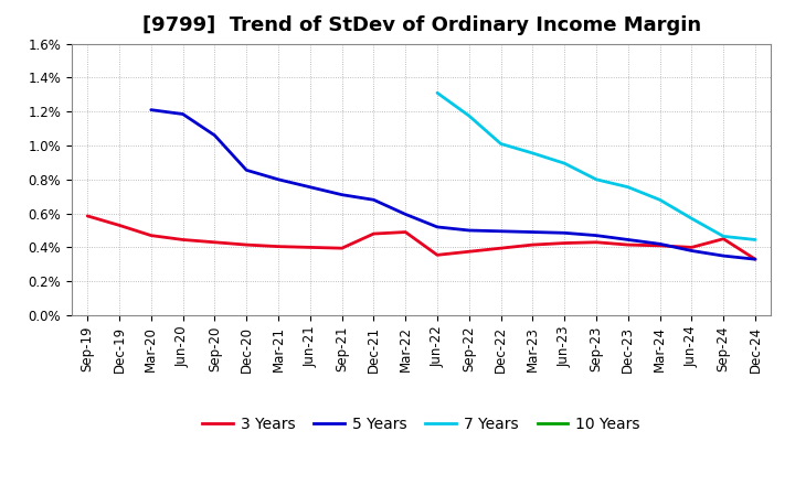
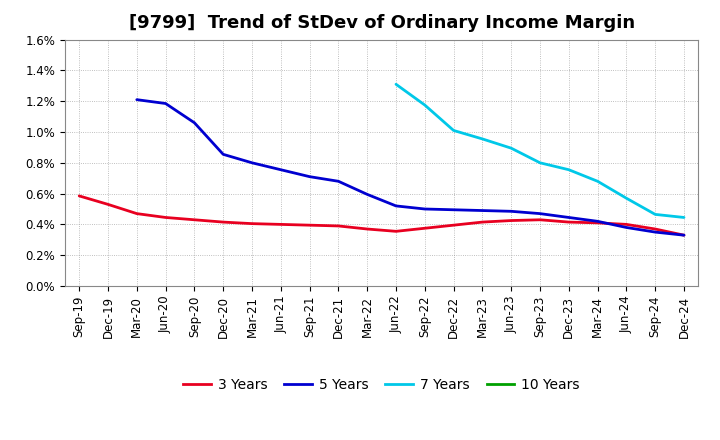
3 Years/Dec-21: 0.48% -> 0.39%
3 Years/Mar-22: 0.49% -> 0.37%
3 Years/Sep-24: 0.45% -> 0.37%
